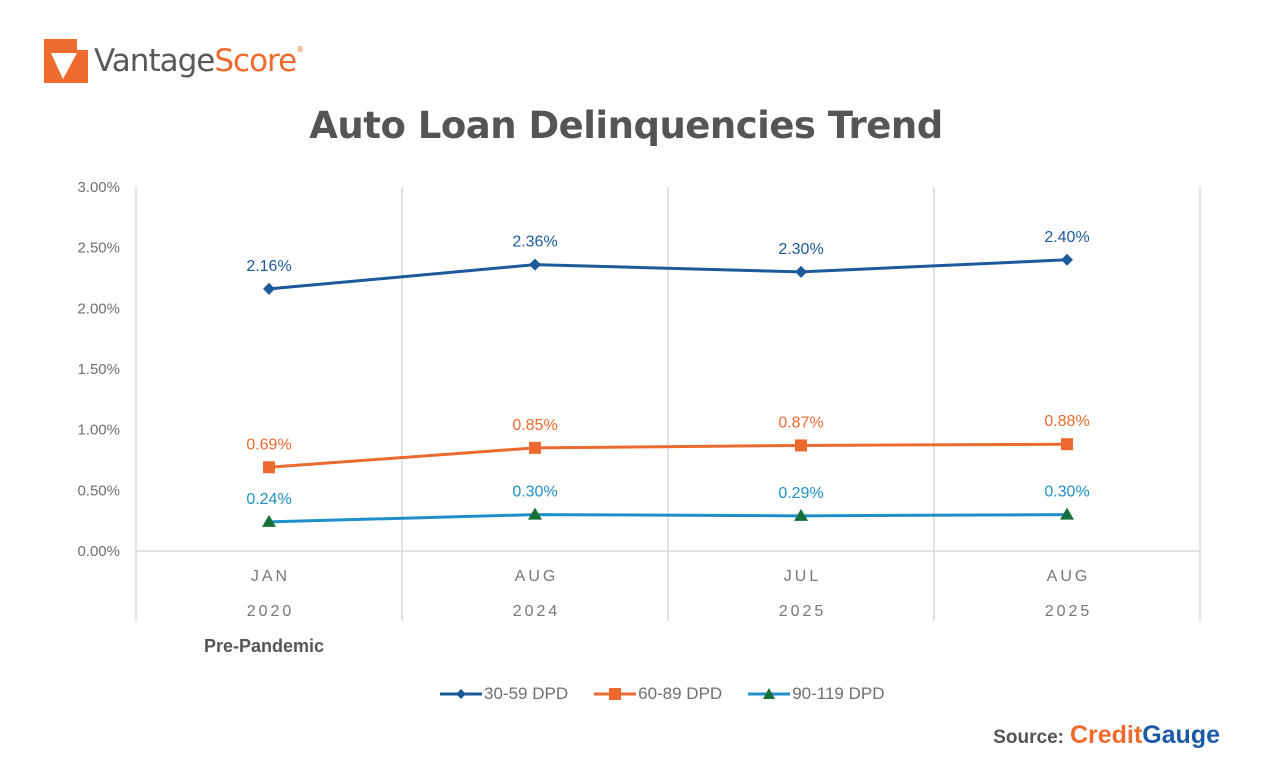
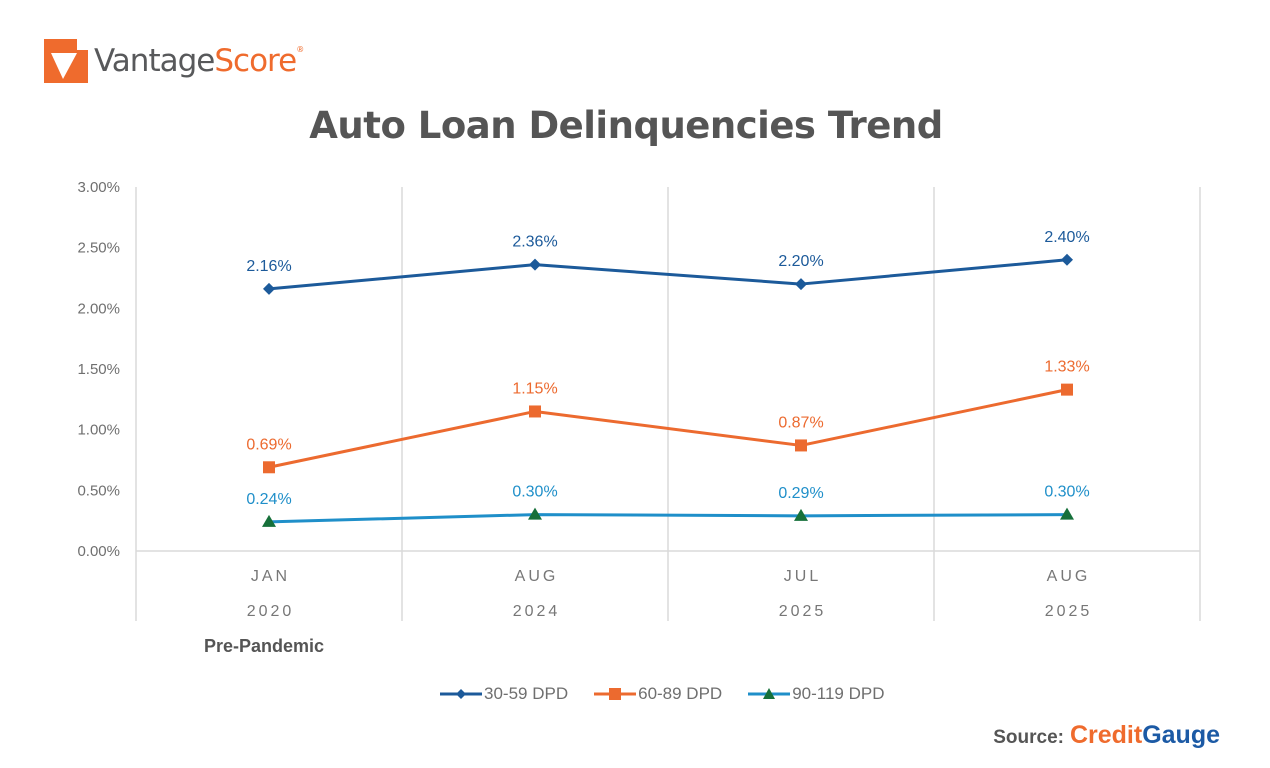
60-89 DPD/AUG 2024: 0.85% -> 1.15%
30-59 DPD/JUL 2025: 2.30% -> 2.20%
60-89 DPD/AUG 2025: 0.88% -> 1.33%
